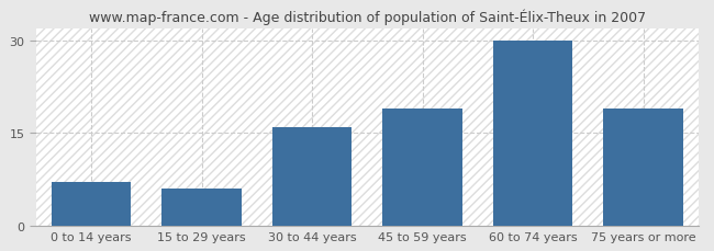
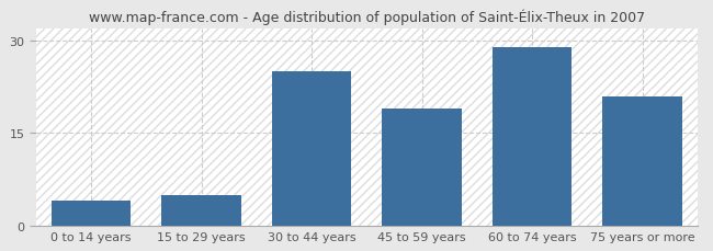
0 to 14 years: 7 -> 4
15 to 29 years: 6 -> 5
30 to 44 years: 16 -> 25
60 to 74 years: 30 -> 29
75 years or more: 19 -> 21
